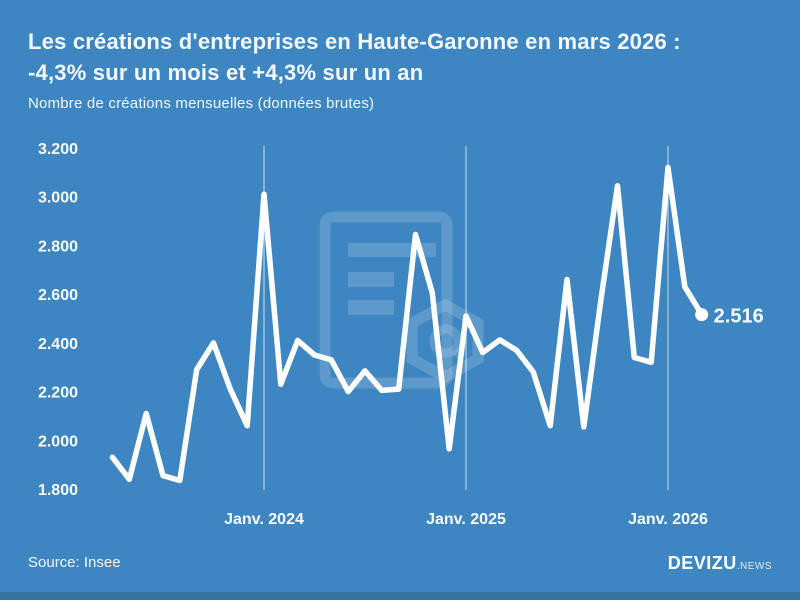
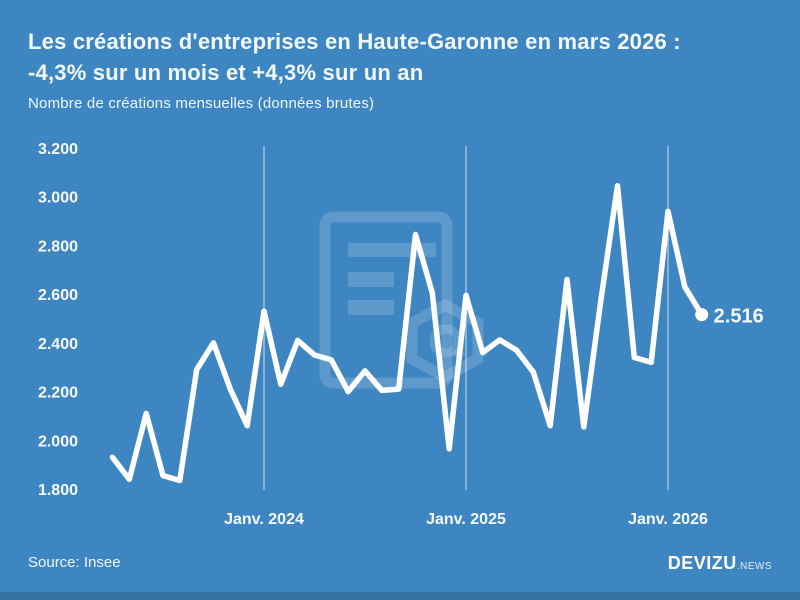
Janv. 2024: 3010 -> 2530
Janv. 2025: 2510 -> 2600
Janv. 2026: 3120 -> 2940
